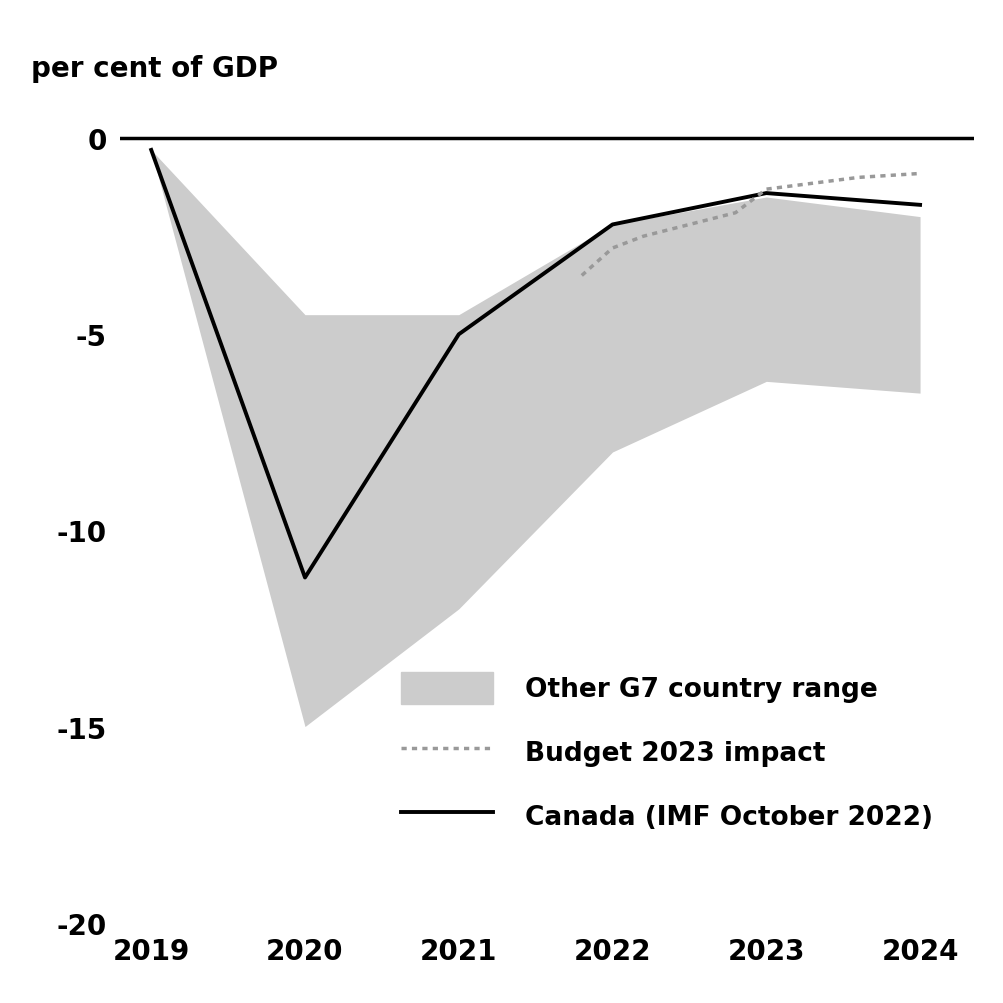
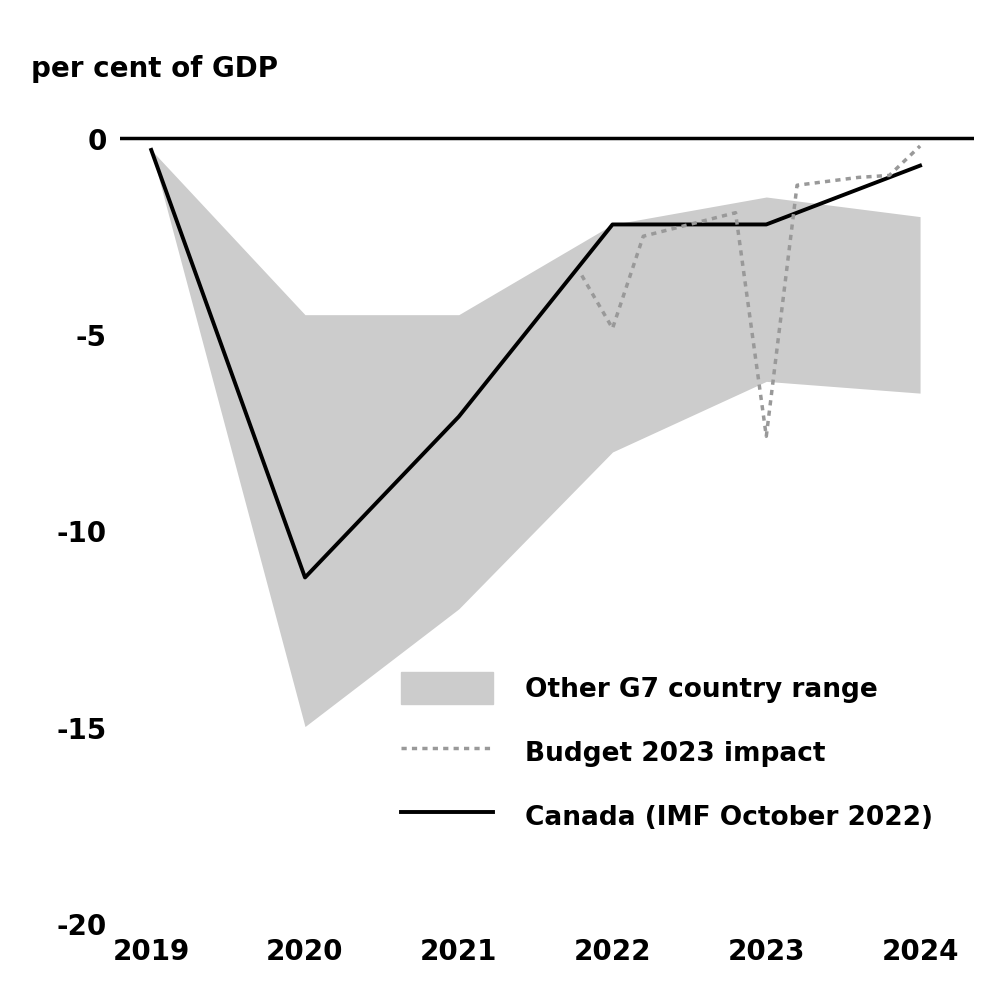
Canada (IMF October 2022)/2021: -5.0 -> -7.1
Budget 2023 impact/2022: -2.80 -> -4.85
Canada (IMF October 2022)/2023: -1.4 -> -2.2
Budget 2023 impact/2023: -1.30 -> -7.60
Canada (IMF October 2022)/2024: -1.7 -> -0.7
Budget 2023 impact/2024: -0.90 -> -0.20
